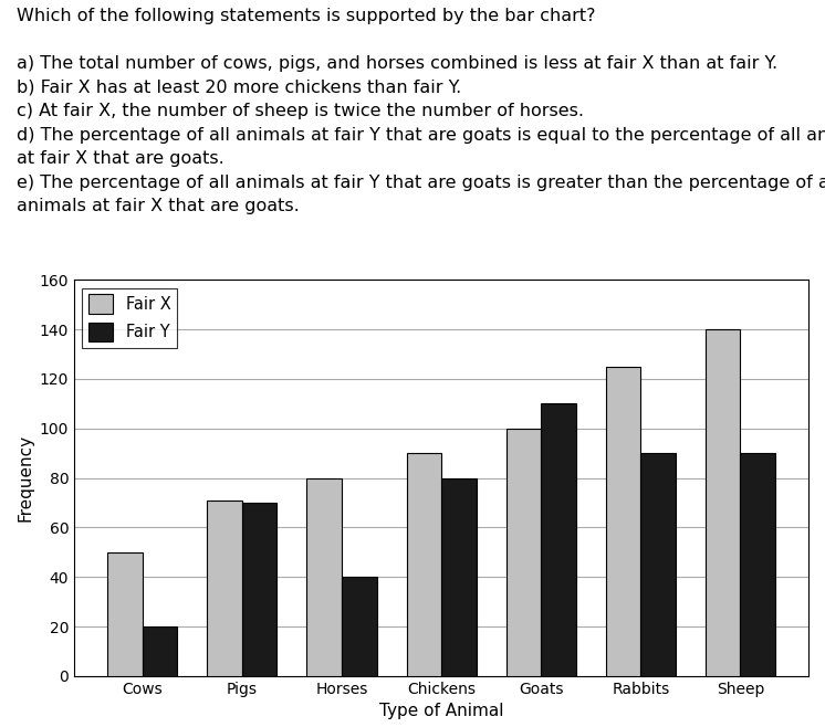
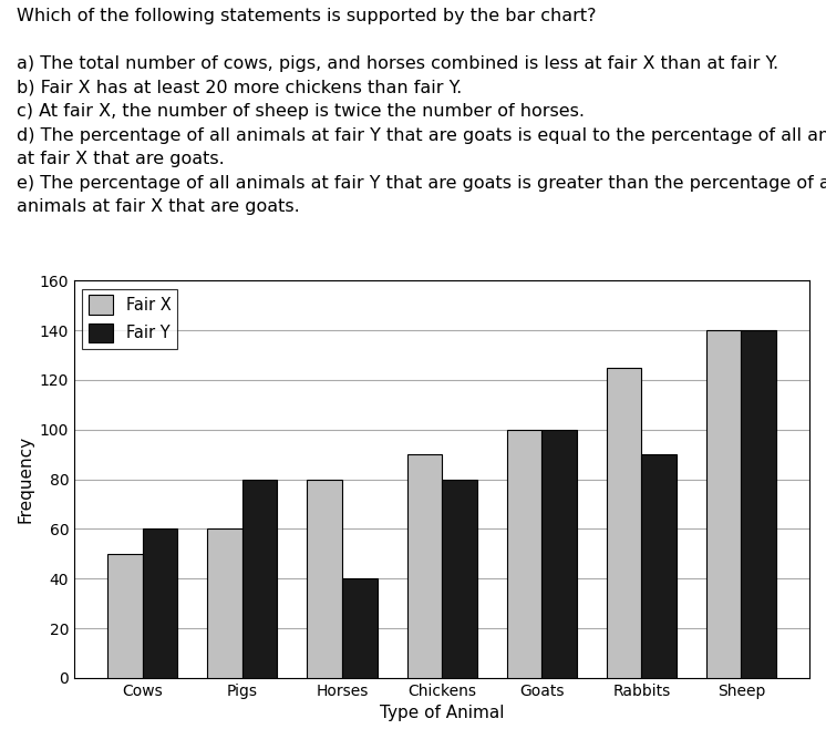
Fair Y/Cows: 20 -> 60
Fair X/Pigs: 71 -> 60
Fair Y/Pigs: 70 -> 80
Fair Y/Goats: 110 -> 100
Fair Y/Sheep: 90 -> 140
